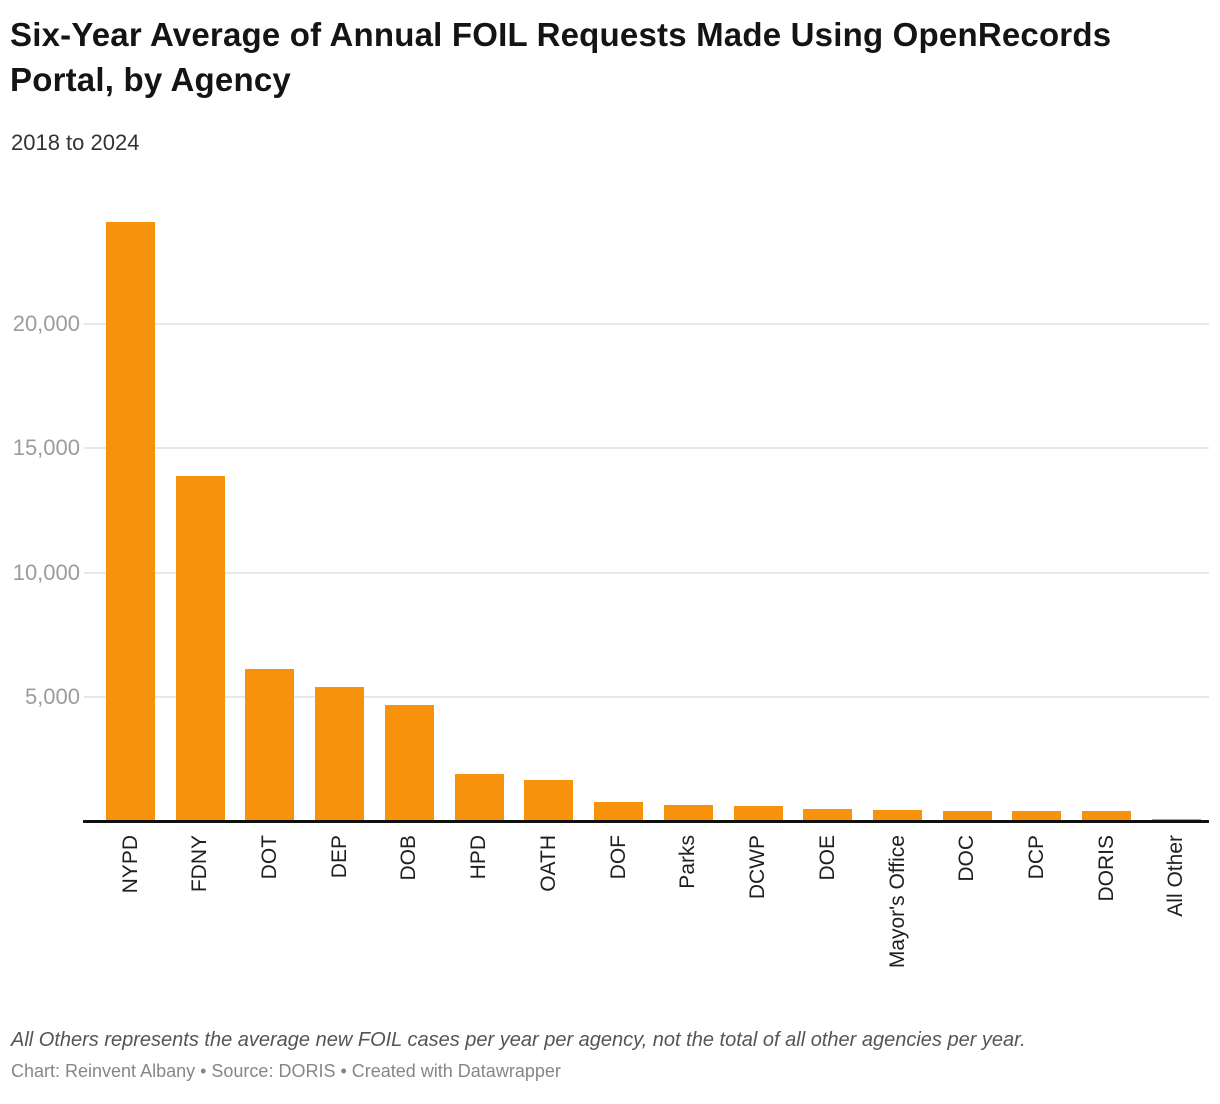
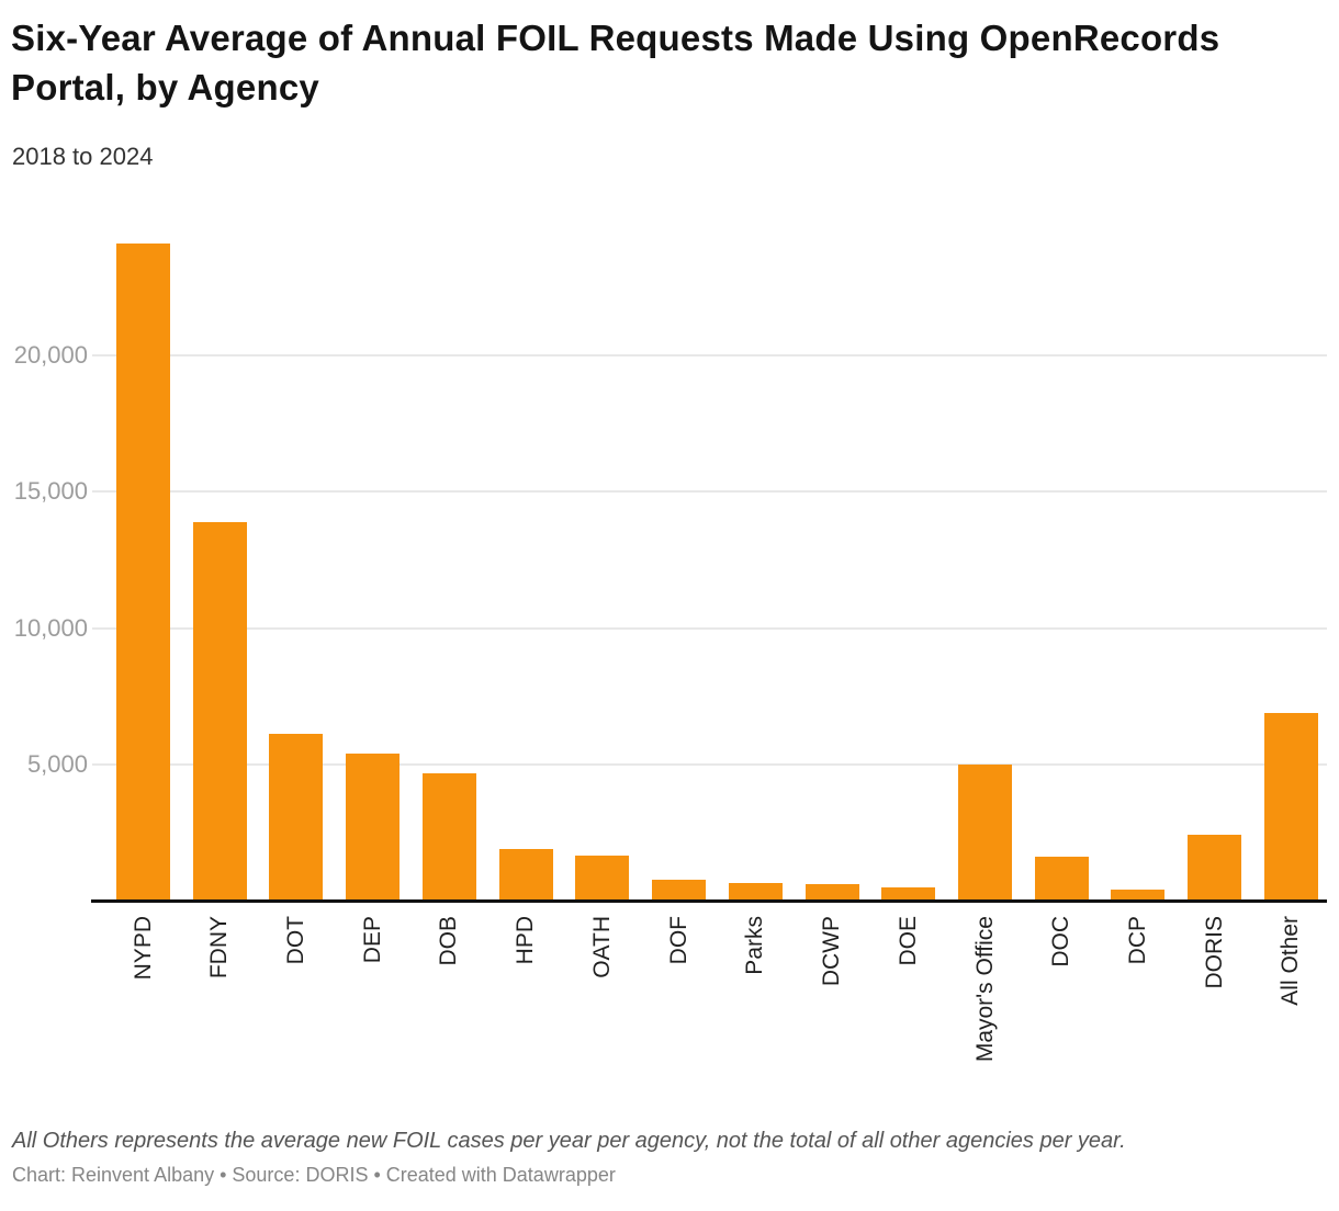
Mayor's Office: 400 -> 5000
DOC: 400 -> 1600
DORIS: 400 -> 2400
All Other: 100 -> 6900
